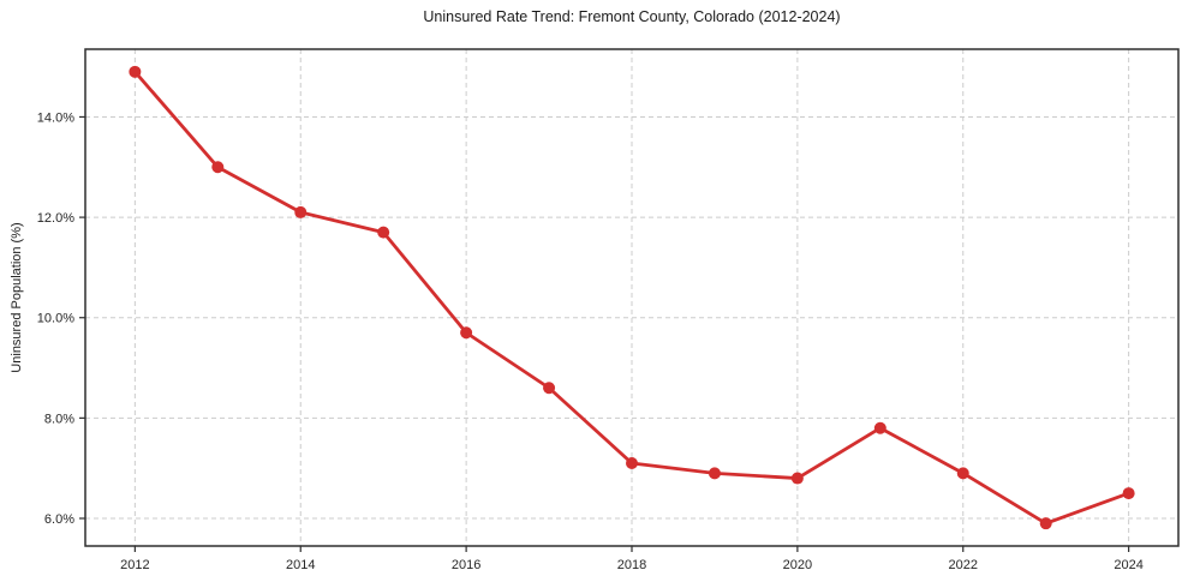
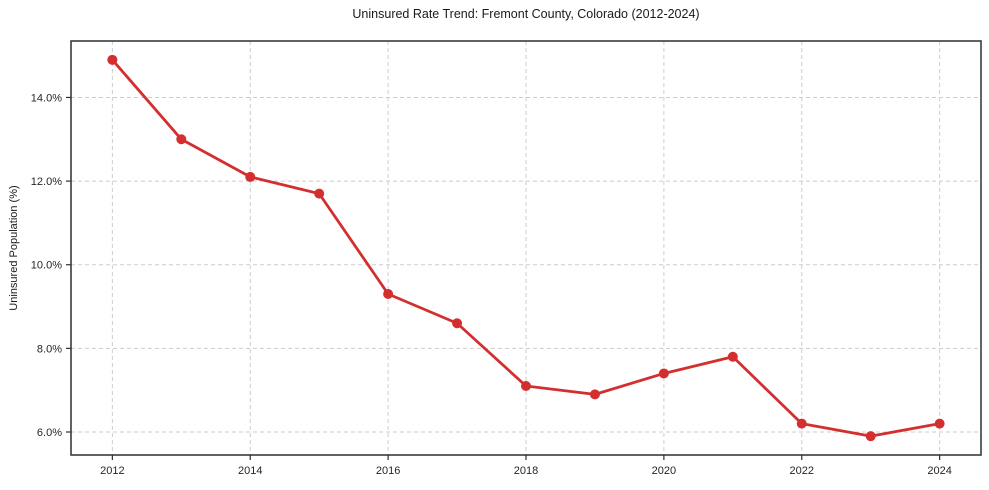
2016: 9.7% -> 9.3%
2020: 6.8% -> 7.4%
2022: 6.9% -> 6.2%
2024: 6.5% -> 6.2%
